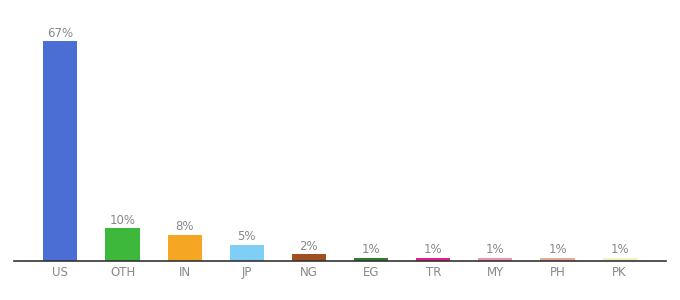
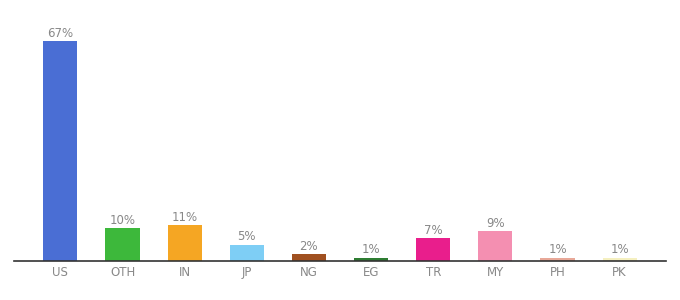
IN: 8% -> 11%
TR: 1% -> 7%
MY: 1% -> 9%
